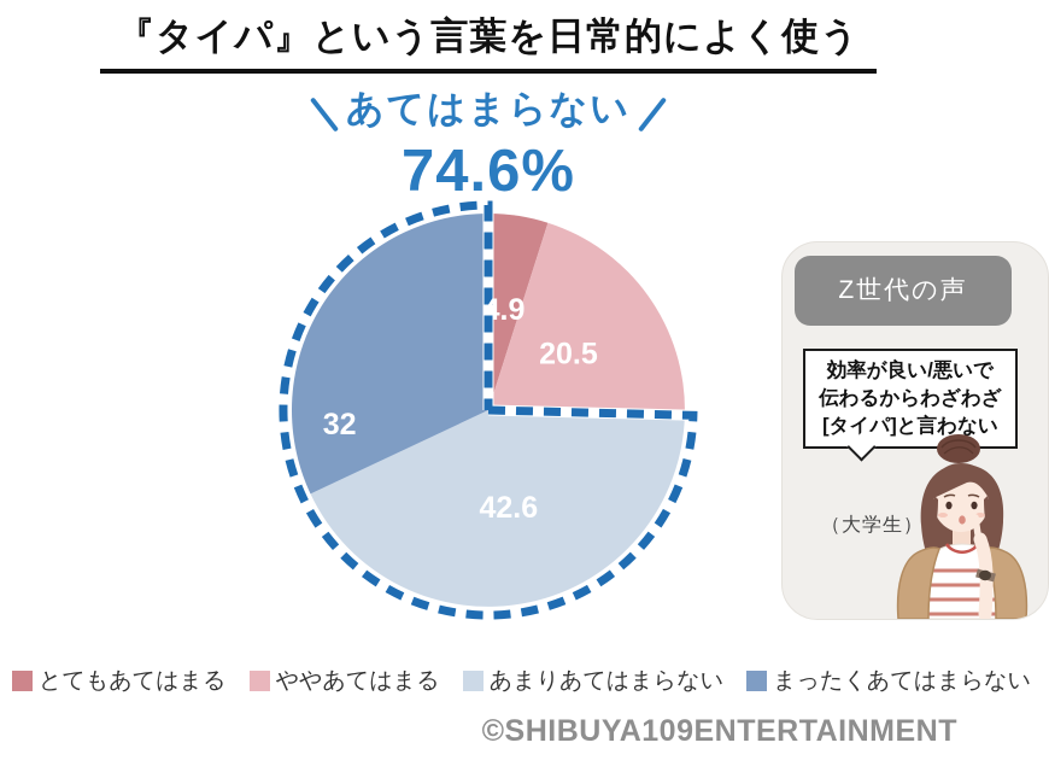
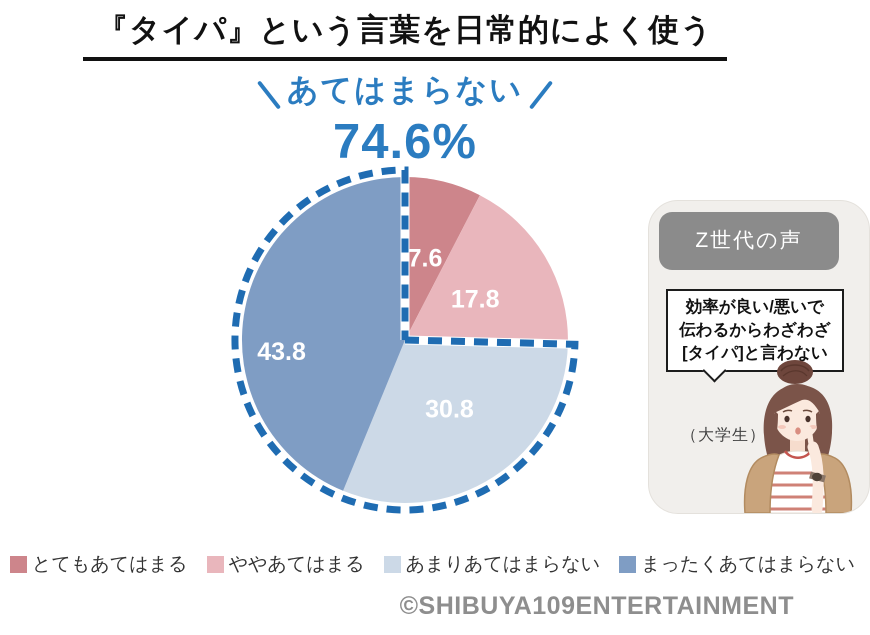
とてもあてはまる: 4.9 -> 7.6
ややあてはまる: 20.5 -> 17.8
あまりあてはまらない: 42.6 -> 30.8
まったくあてはまらない: 32 -> 43.8
